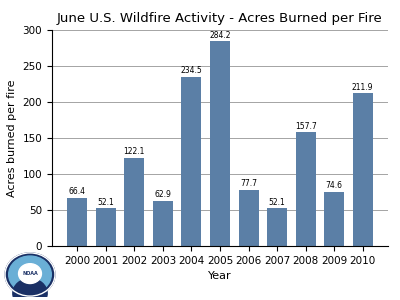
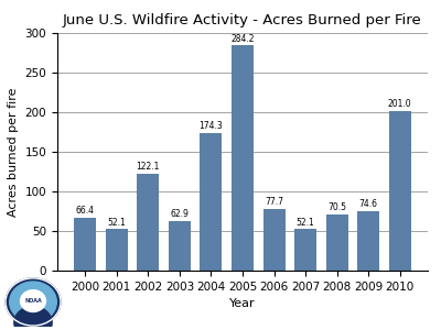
2004: 234.5 -> 174.3
2008: 157.7 -> 70.5
2010: 211.9 -> 201.0
